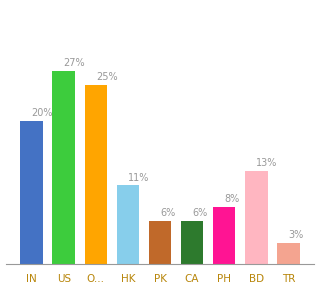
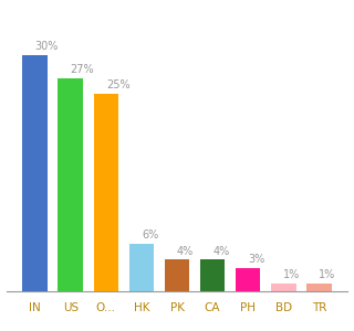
IN: 20% -> 30%
HK: 11% -> 6%
PK: 6% -> 4%
CA: 6% -> 4%
PH: 8% -> 3%
BD: 13% -> 1%
TR: 3% -> 1%
